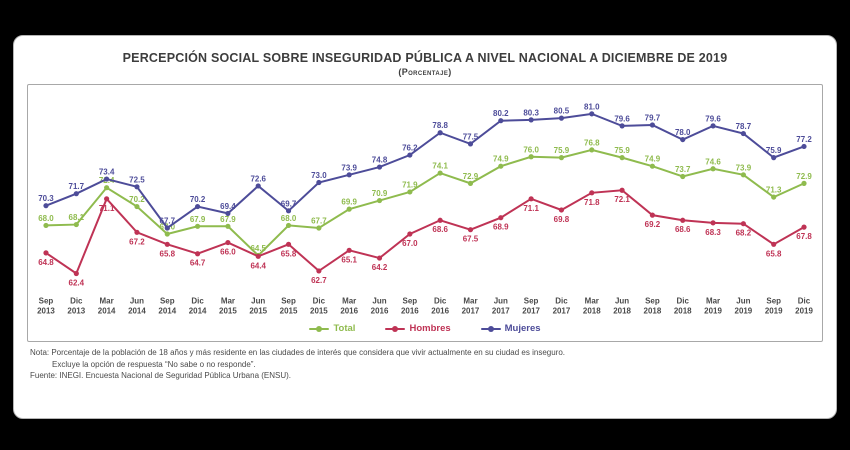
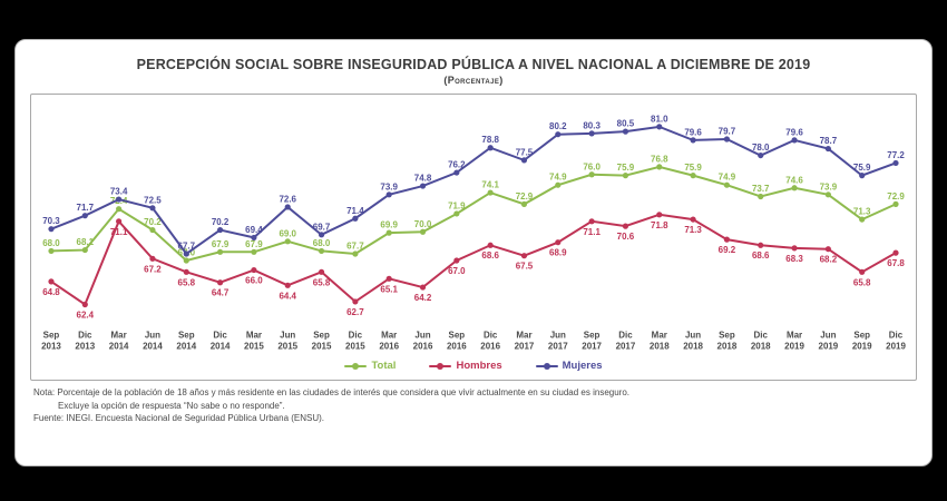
Total/Jun 2015: 64.5 -> 69.0
Mujeres/Dic 2015: 73.0 -> 71.4
Total/Jun 2016: 70.9 -> 70.0
Hombres/Dic 2017: 69.8 -> 70.6
Hombres/Jun 2018: 72.1 -> 71.3
